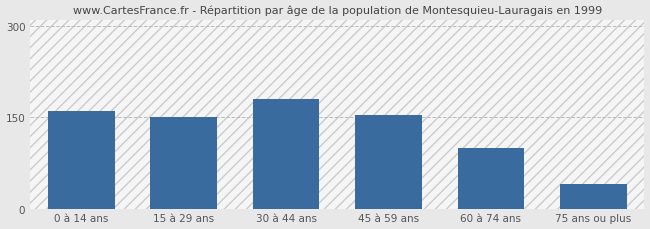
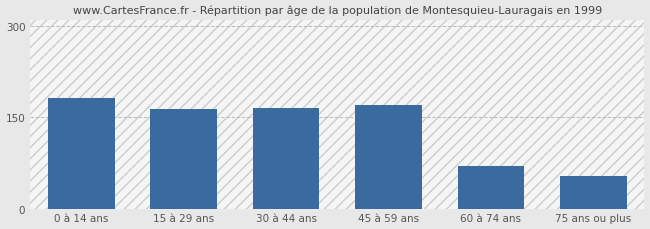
0 à 14 ans: 160 -> 182
15 à 29 ans: 151 -> 164
30 à 44 ans: 180 -> 166
45 à 59 ans: 154 -> 170
60 à 74 ans: 100 -> 70
75 ans ou plus: 40 -> 54
